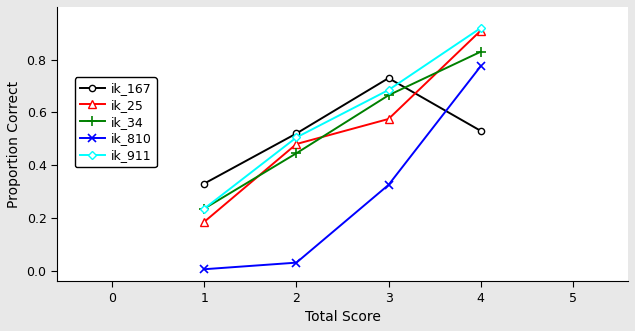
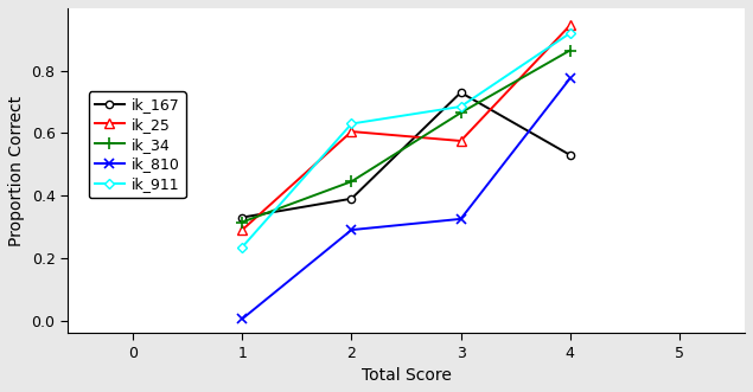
ik_25/1: 0.185 -> 0.290
ik_34/1: 0.235 -> 0.315
ik_167/2: 0.52 -> 0.39
ik_25/2: 0.480 -> 0.605
ik_810/2: 0.030 -> 0.290
ik_911/2: 0.505 -> 0.630
ik_25/4: 0.910 -> 0.945
ik_34/4: 0.830 -> 0.865
